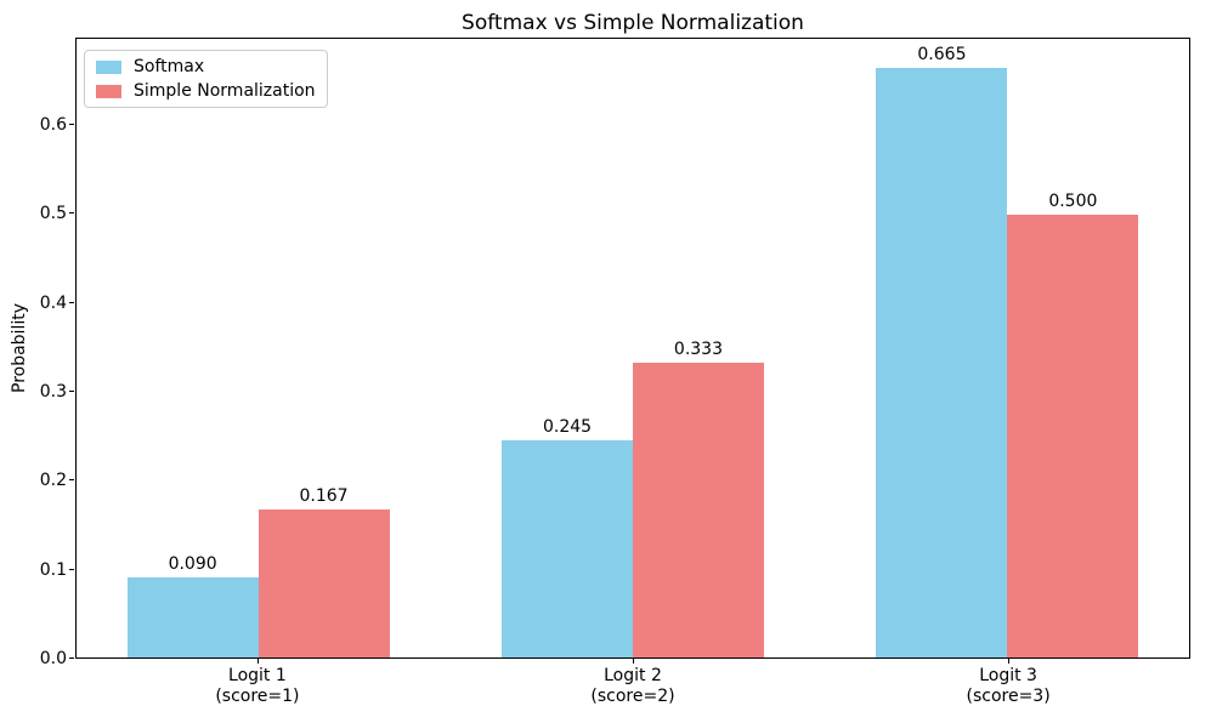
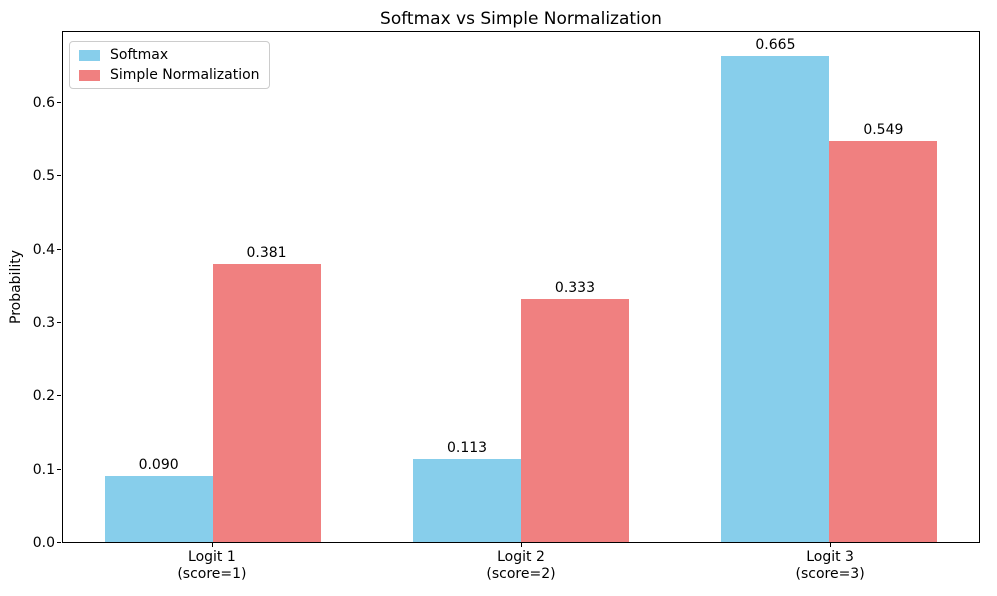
Simple Normalization/Logit 1 (score=1): 0.167 -> 0.381
Softmax/Logit 2 (score=2): 0.245 -> 0.113
Simple Normalization/Logit 3 (score=3): 0.500 -> 0.549
